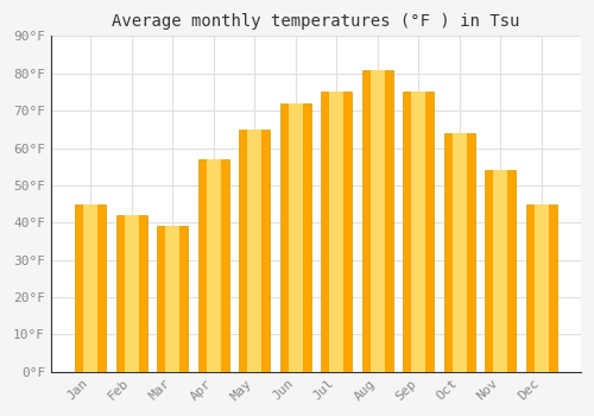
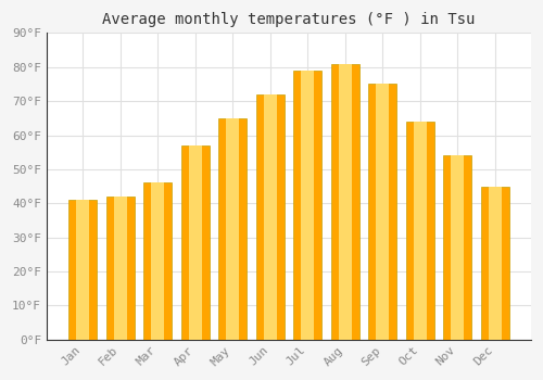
Jan: 45°F -> 41°F
Mar: 39°F -> 46°F
Jul: 75°F -> 79°F
